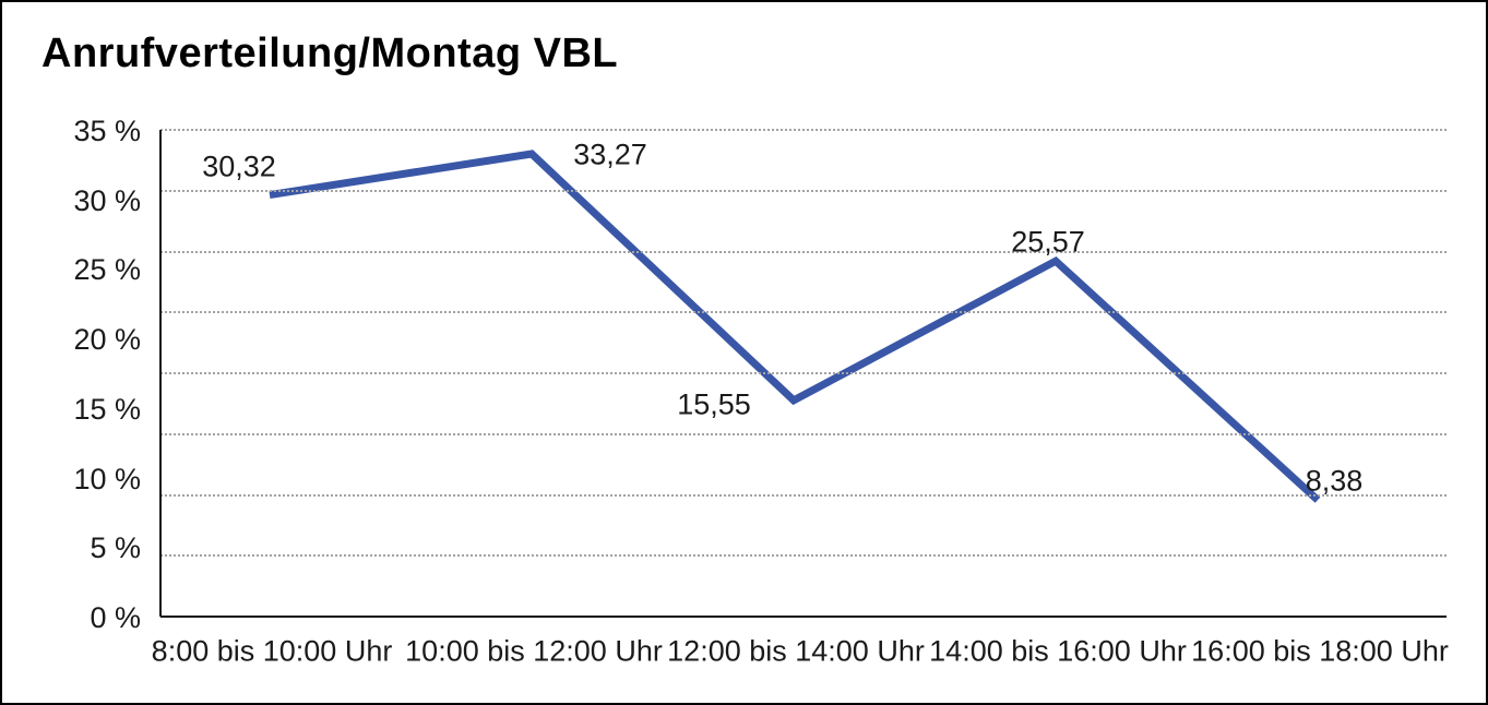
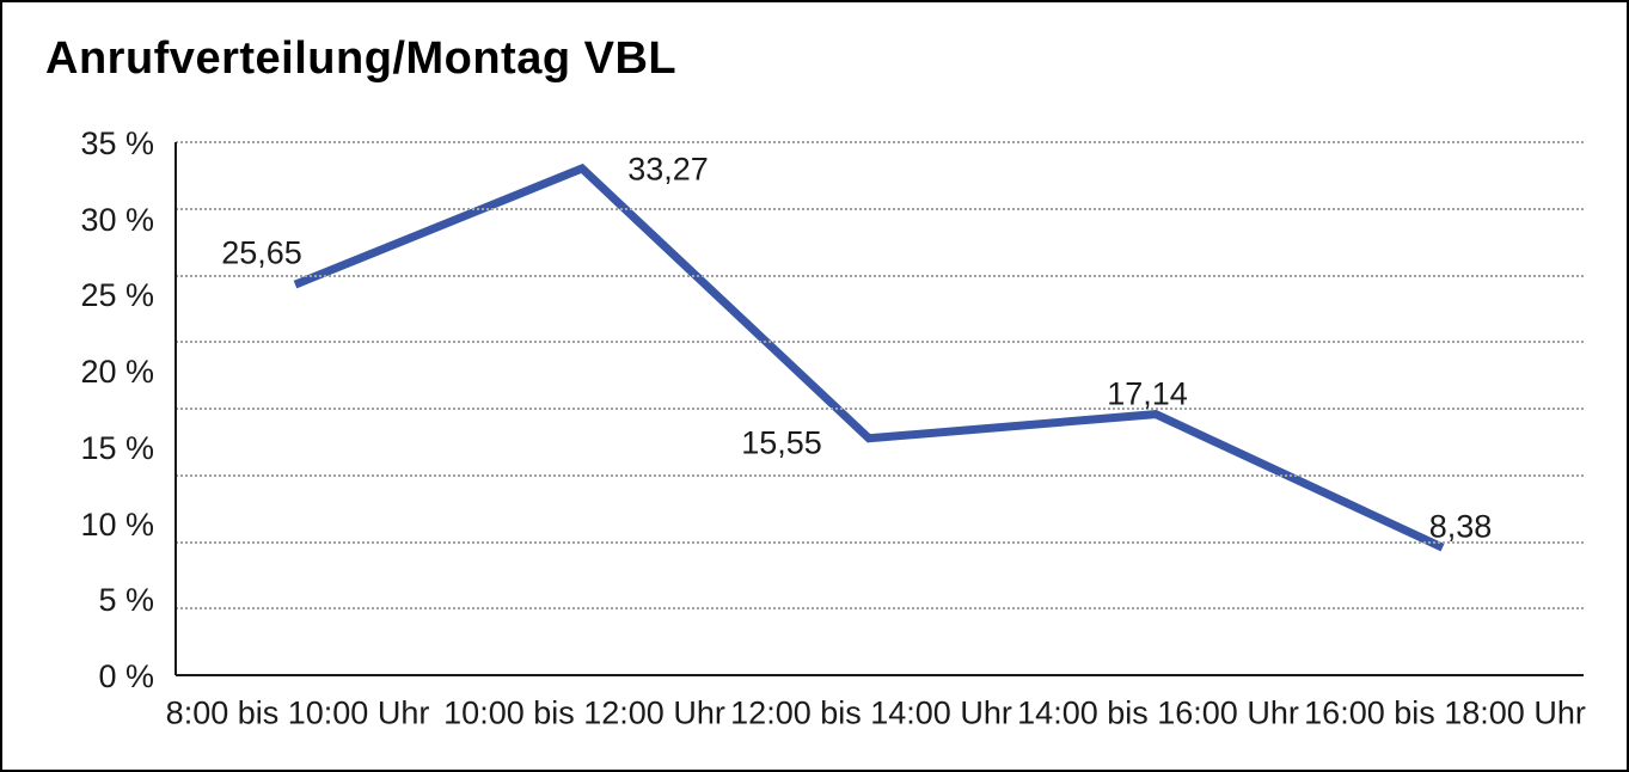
8:00 bis 10:00 Uhr: 30,32 -> 25,65
14:00 bis 16:00 Uhr: 25,57 -> 17,14
